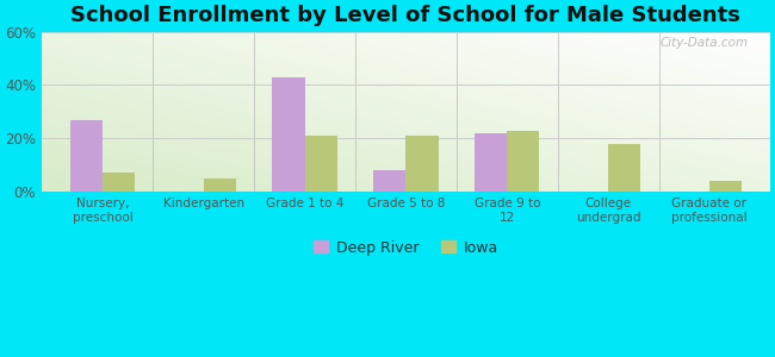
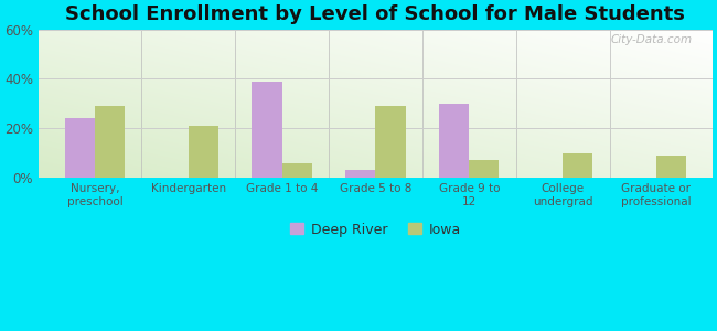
Deep River/Nursery, preschool: 27% -> 24%
Iowa/Nursery, preschool: 7% -> 29%
Iowa/Kindergarten: 5% -> 21%
Deep River/Grade 1 to 4: 43% -> 39%
Iowa/Grade 1 to 4: 21% -> 6%
Deep River/Grade 5 to 8: 8% -> 3%
Iowa/Grade 5 to 8: 21% -> 29%
Deep River/Grade 9 to 12: 22% -> 30%
Iowa/Grade 9 to 12: 23% -> 7%
Iowa/College undergrad: 18% -> 10%
Iowa/Graduate or professional: 4% -> 9%
